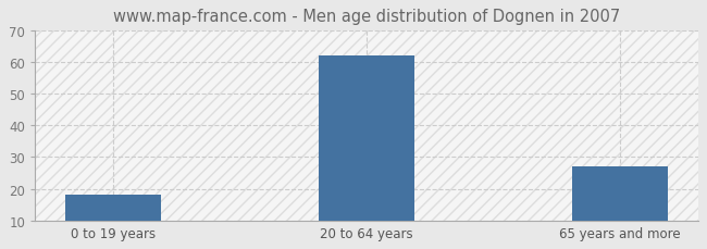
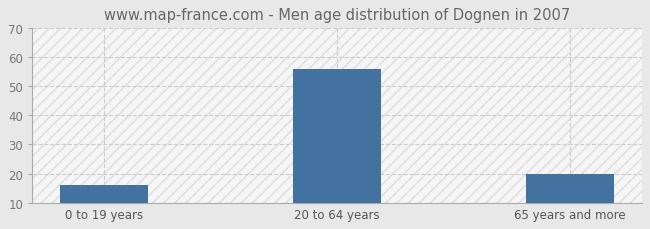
0 to 19 years: 18 -> 16
20 to 64 years: 62 -> 56
65 years and more: 27 -> 20
